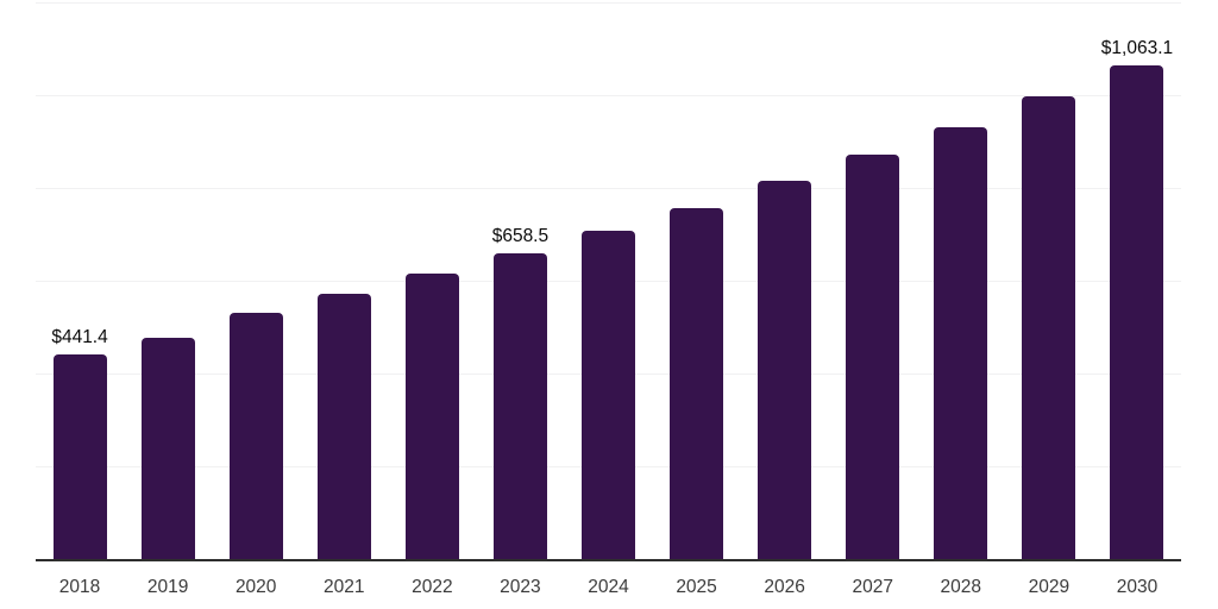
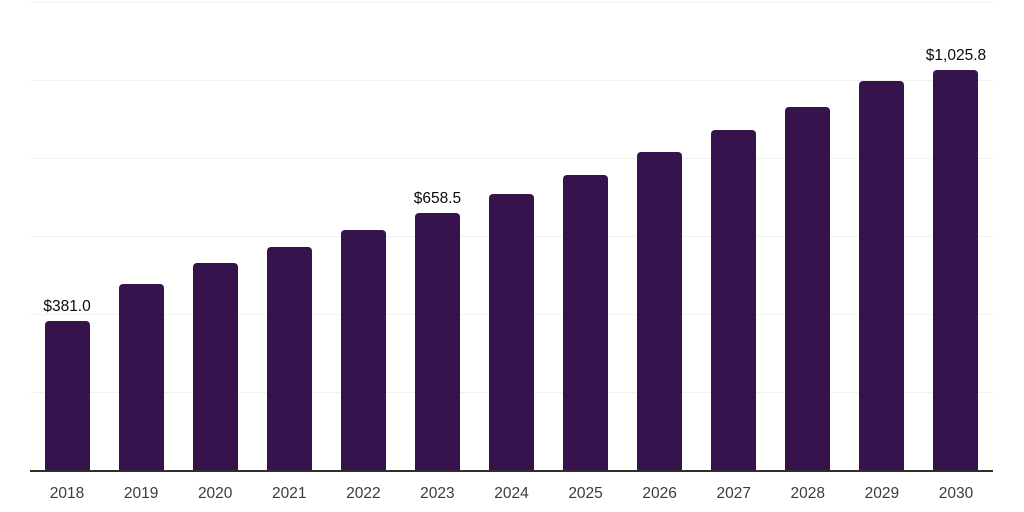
2018: $441.4 -> $381.0
2030: $1,063.1 -> $1,025.8
